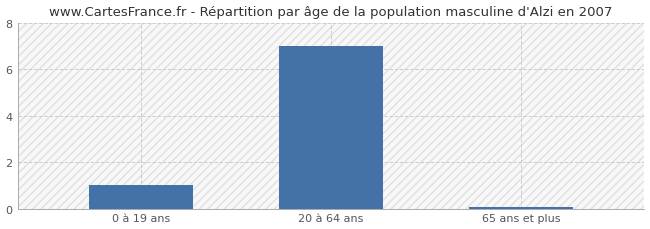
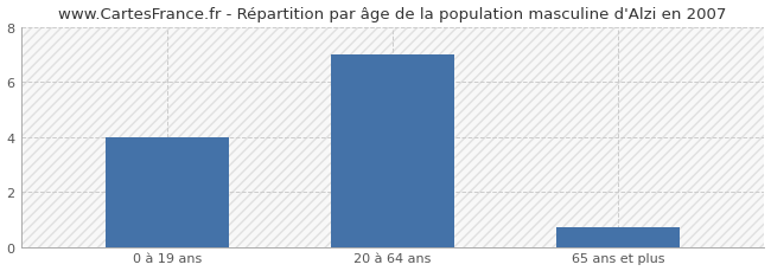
0 à 19 ans: 1.00 -> 4.00
65 ans et plus: 0.07 -> 0.70
